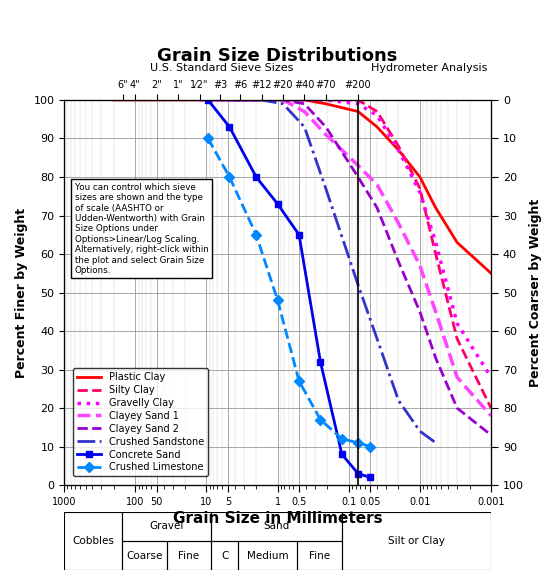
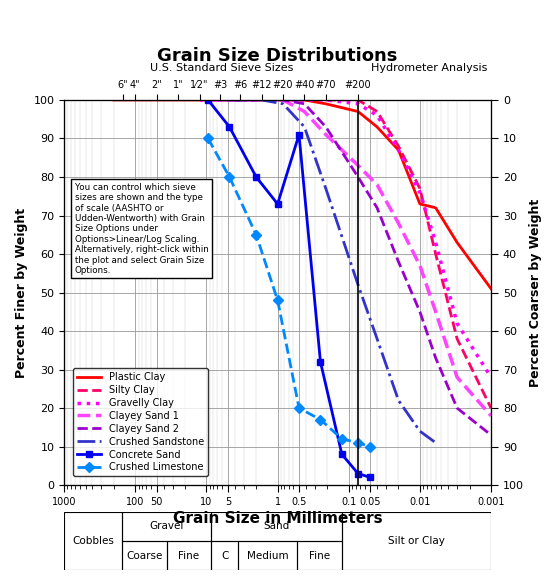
Concrete Sand/0.5: 65 -> 91
Crushed Limestone/0.5: 27 -> 20
Plastic Clay/0.01: 80 -> 73
Plastic Clay/0.001: 55 -> 51
